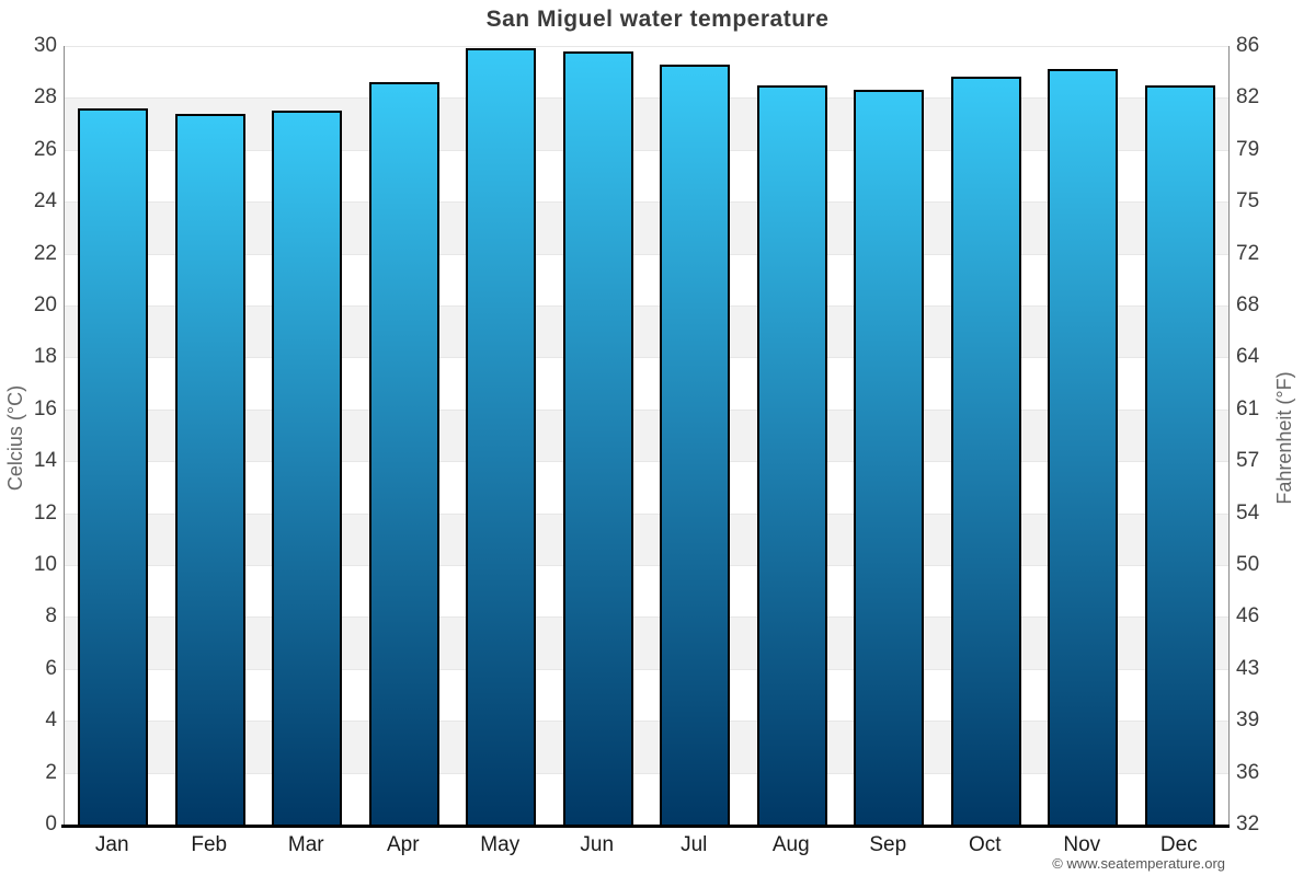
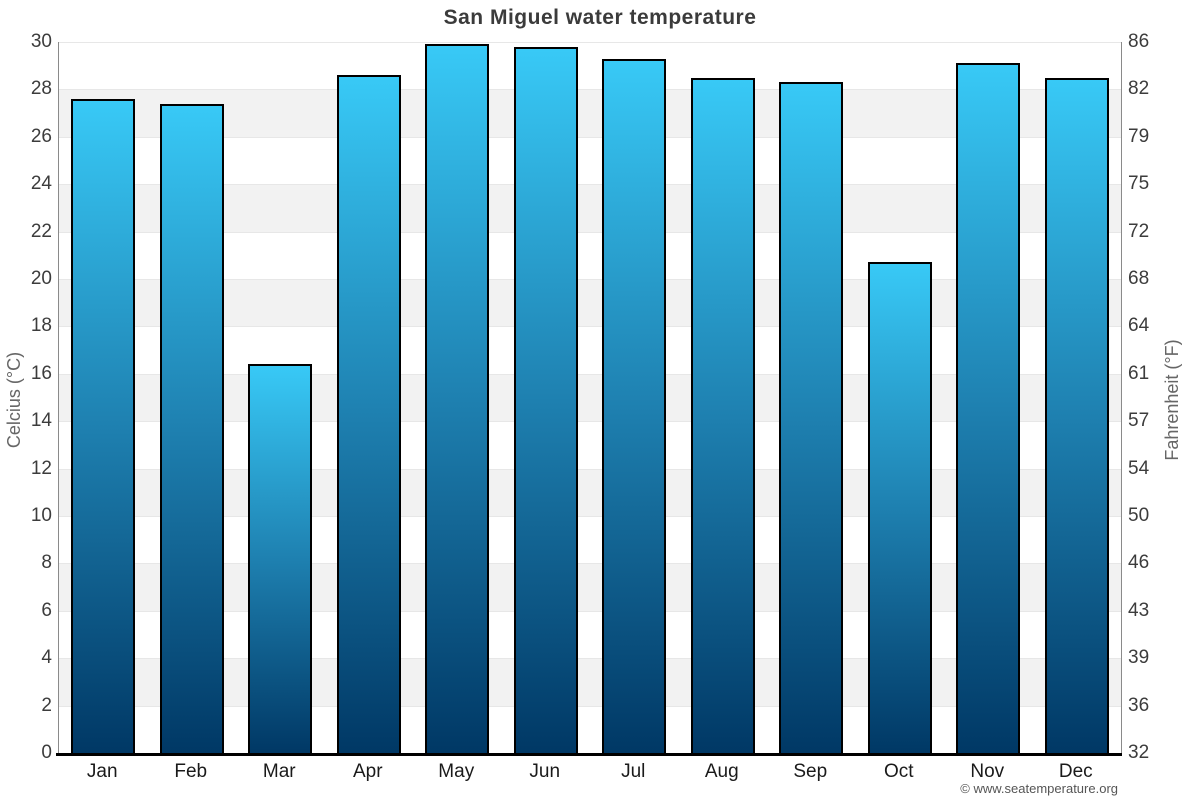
Mar: 27.5 -> 16.4
Oct: 28.8 -> 20.7
